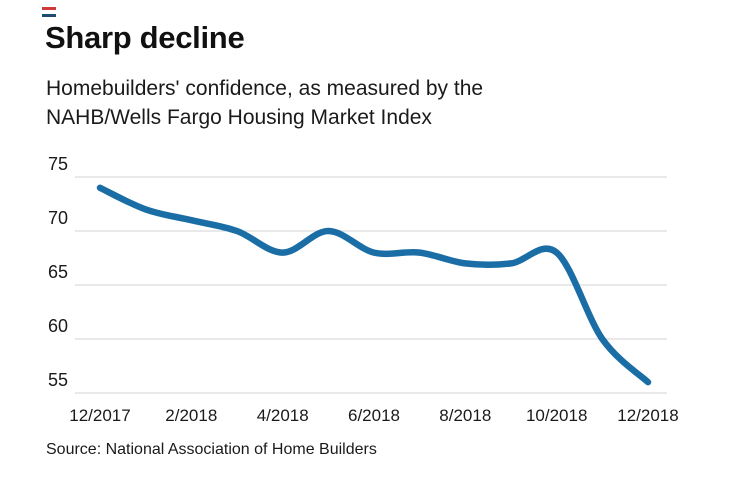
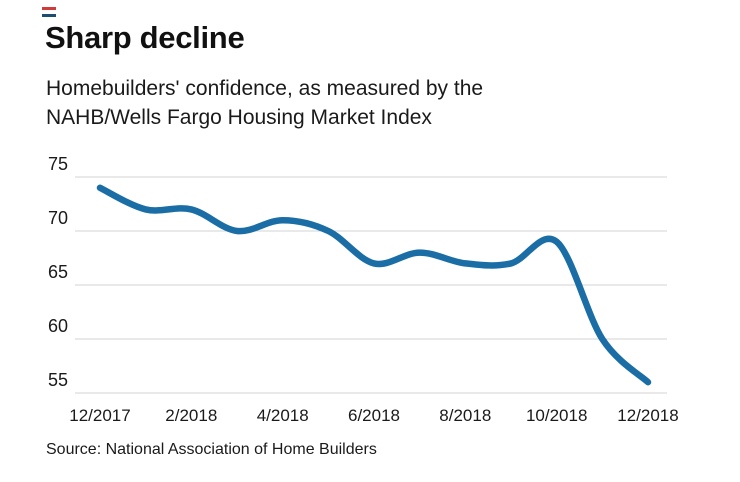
2/2018: 71 -> 72
4/2018: 68 -> 71
6/2018: 68 -> 67
10/2018: 68 -> 69
